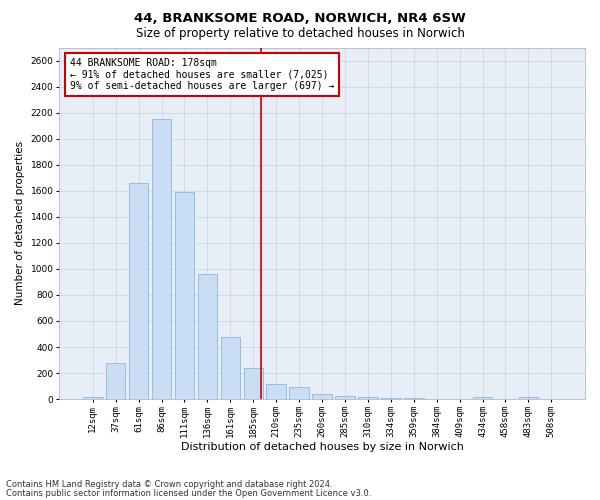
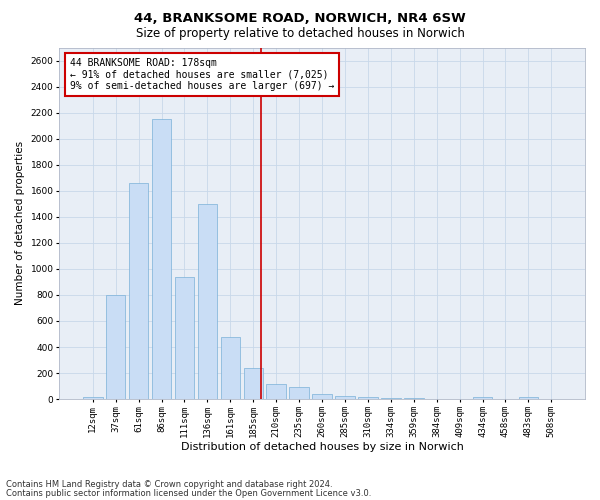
37sqm: 280 -> 800
111sqm: 1590 -> 940
136sqm: 960 -> 1500
